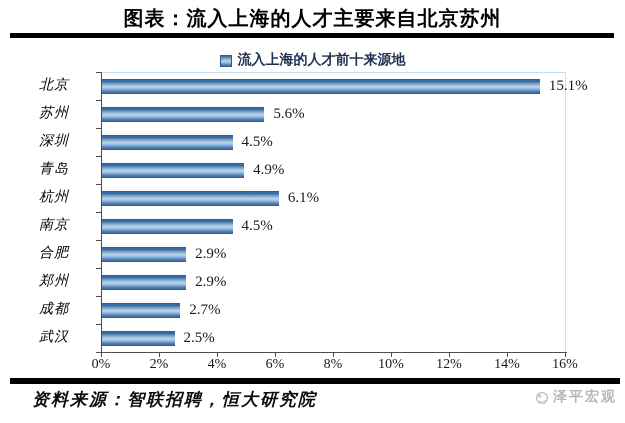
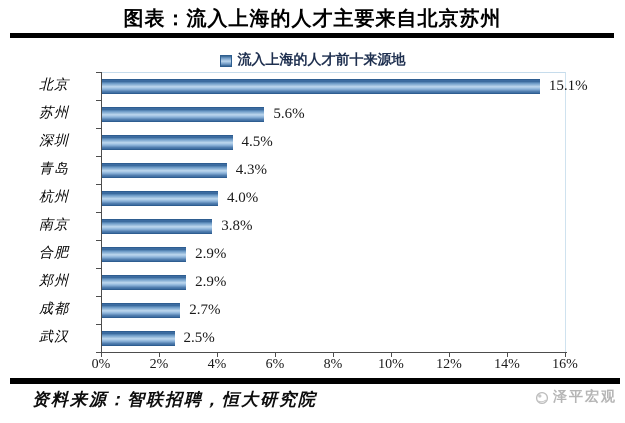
青岛: 4.9% -> 4.3%
杭州: 6.1% -> 4.0%
南京: 4.5% -> 3.8%
